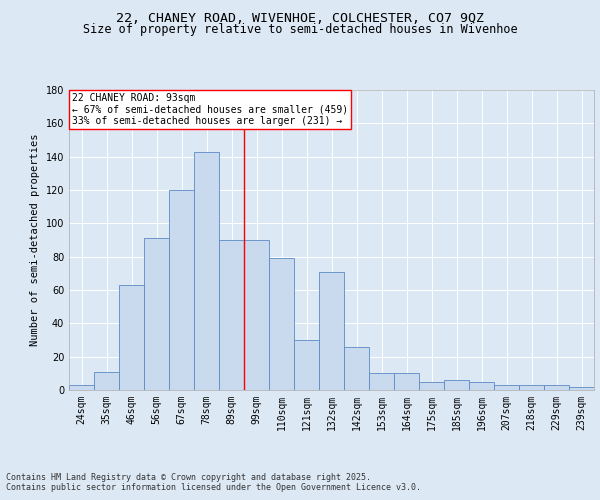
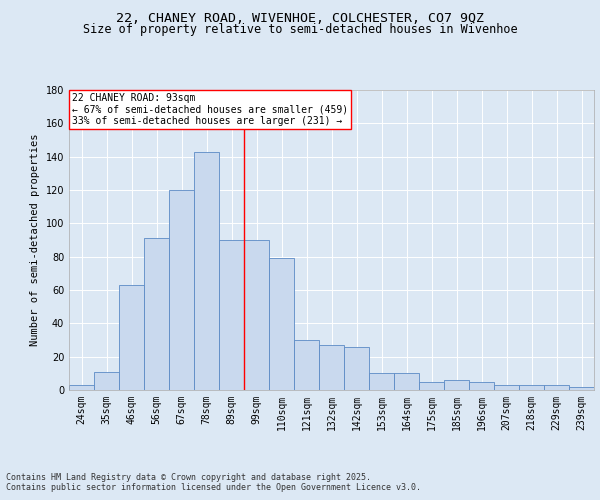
132sqm: 71 -> 27
